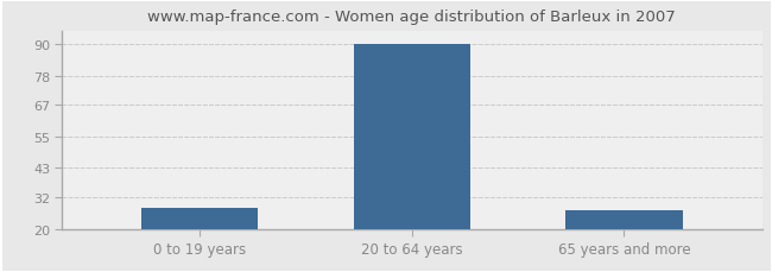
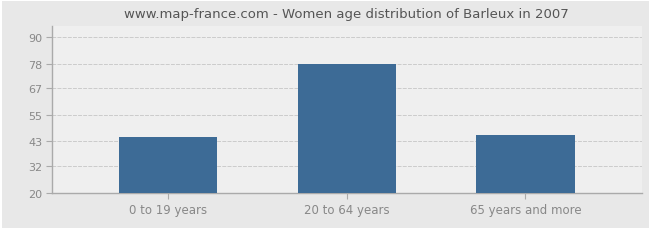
0 to 19 years: 28 -> 45
20 to 64 years: 90 -> 78
65 years and more: 27 -> 46
